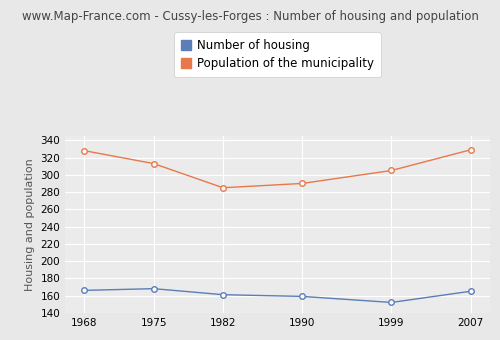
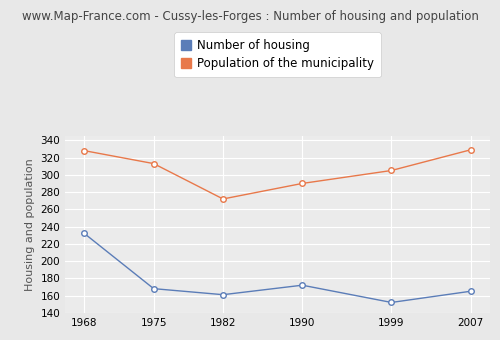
Number of housing/1968: 166 -> 232
Population of the municipality/1982: 285 -> 272
Number of housing/1990: 159 -> 172
